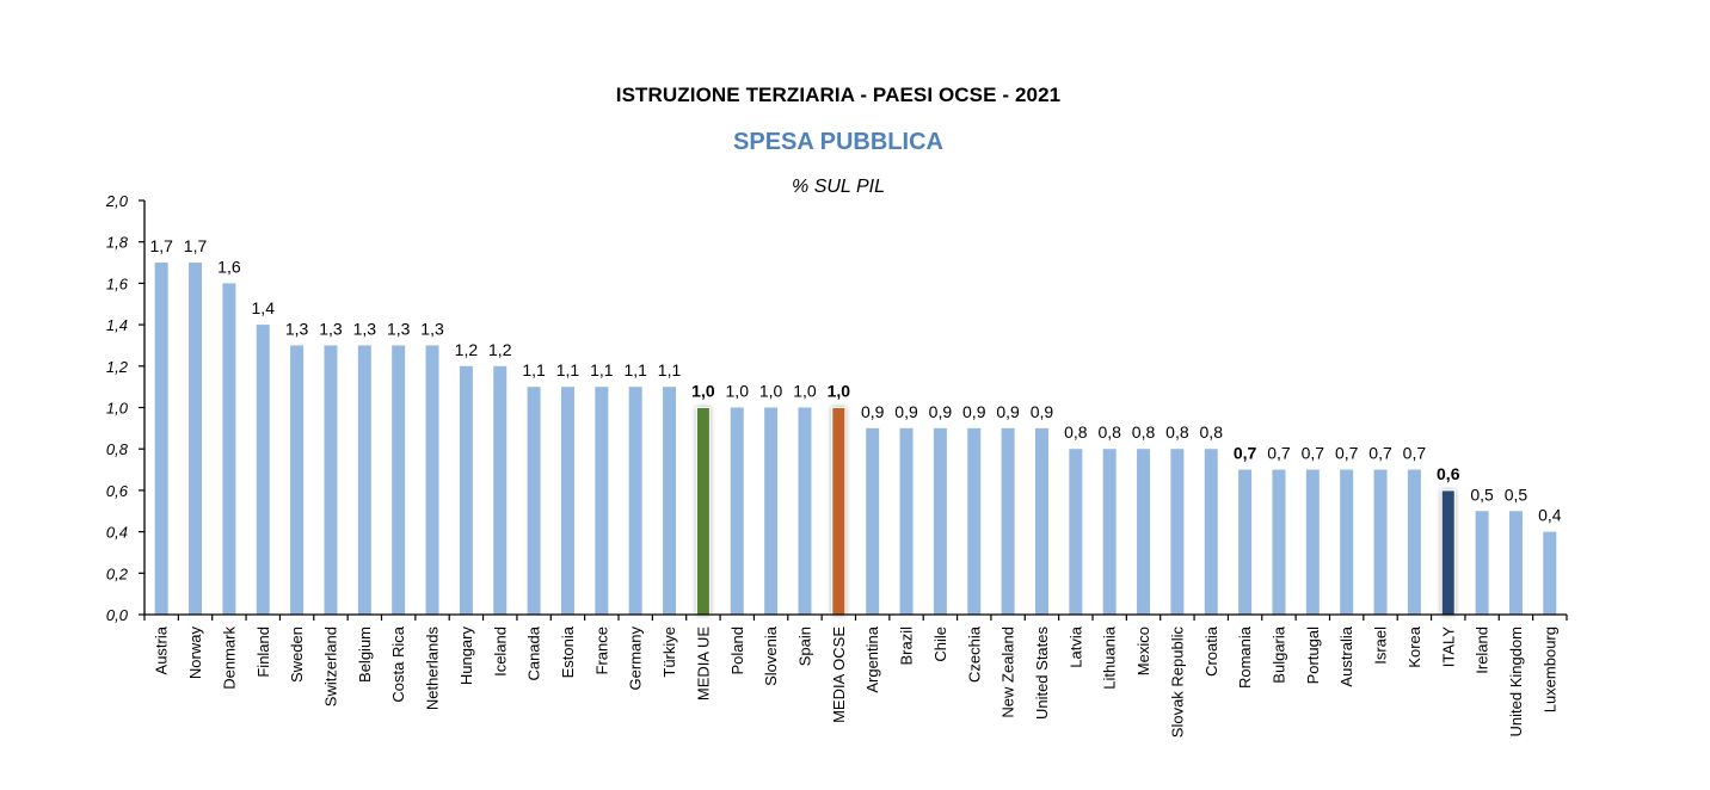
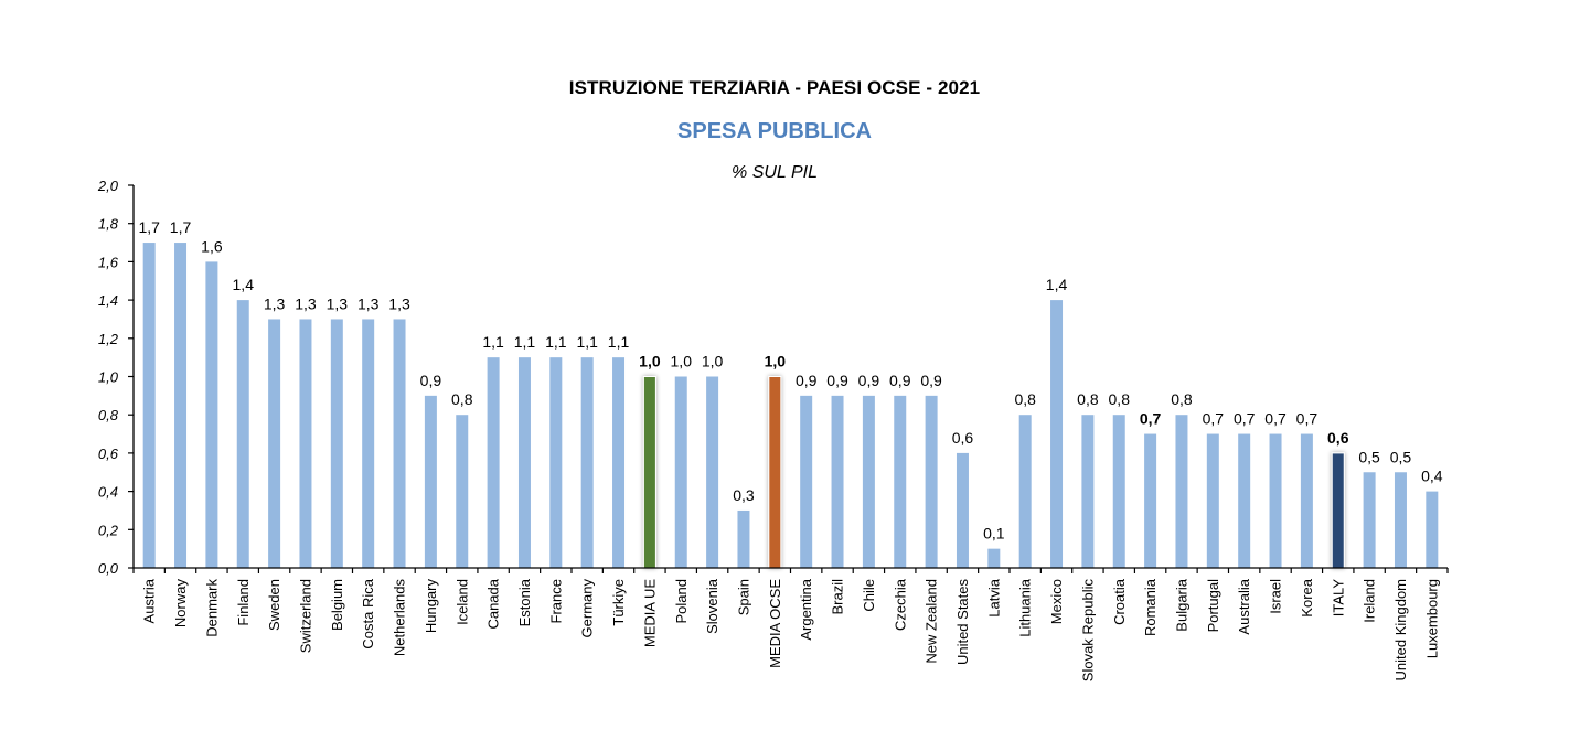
Hungary: 1,2 -> 0,9
Iceland: 1,2 -> 0,8
Spain: 1,0 -> 0,3
United States: 0,9 -> 0,6
Latvia: 0,8 -> 0,1
Mexico: 0,8 -> 1,4
Bulgaria: 0,7 -> 0,8
